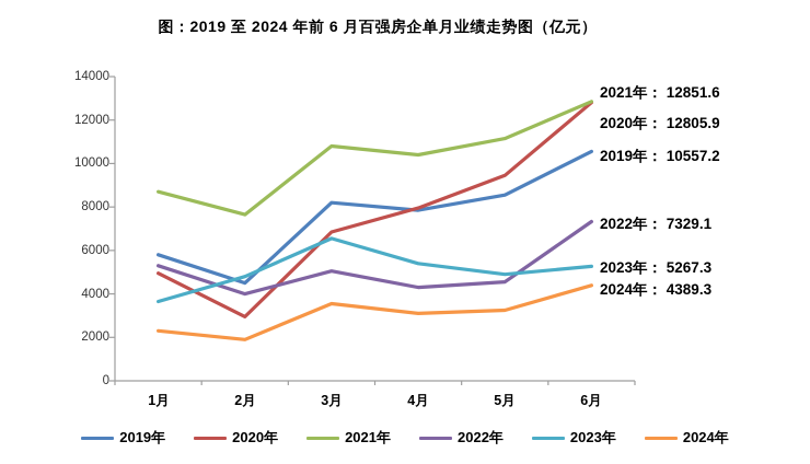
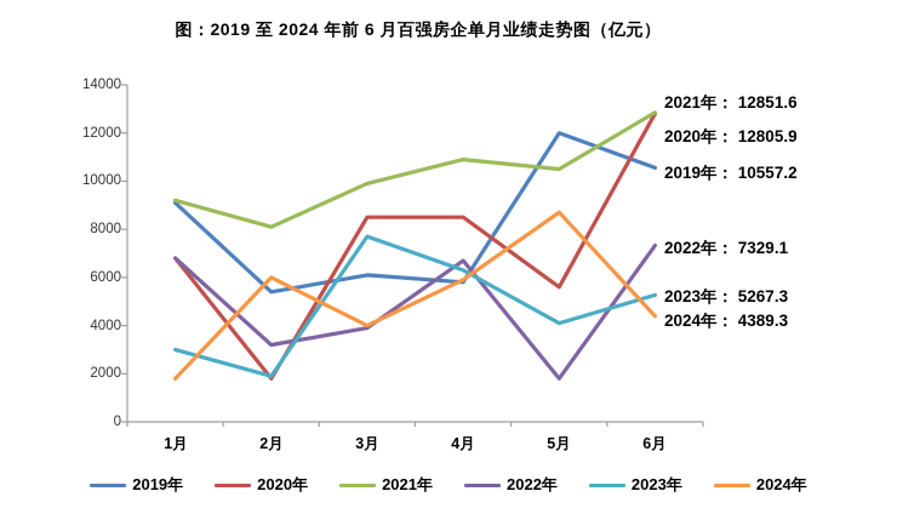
2019年/1月: 5800 -> 9100
2020年/1月: 5000 -> 6800
2021年/1月: 8700 -> 9200
2022年/1月: 5300 -> 6800
2023年/1月: 3600 -> 3000
2024年/1月: 2300 -> 1800
2019年/2月: 4500 -> 5400
2020年/2月: 3000 -> 1800
2021年/2月: 7600 -> 8100
2022年/2月: 4000 -> 3200
2023年/2月: 4800 -> 1900
2024年/2月: 1900 -> 6000
2019年/3月: 8200 -> 6100
2020年/3月: 6800 -> 8500
2021年/3月: 10800 -> 9900
2022年/3月: 5000 -> 3900
2023年/3月: 6600 -> 7700
2024年/3月: 3600 -> 4000
2019年/4月: 7800 -> 5800
2020年/4月: 8000 -> 8500
2021年/4月: 10400 -> 10900
2022年/4月: 4300 -> 6700
2023年/4月: 5400 -> 6300
2024年/4月: 3100 -> 5900
2019年/5月: 8600 -> 12000
2020年/5月: 9400 -> 5600
2021年/5月: 11200 -> 10500
2022年/5月: 4600 -> 1800
2023年/5月: 4900 -> 4100
2024年/5月: 3200 -> 8700
